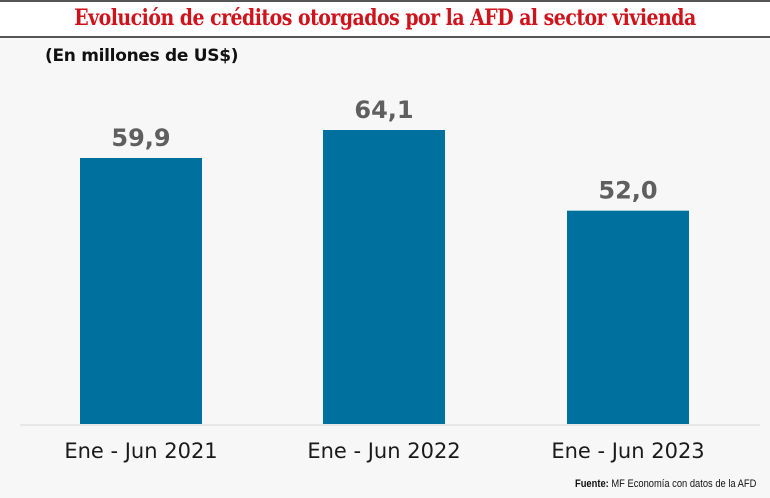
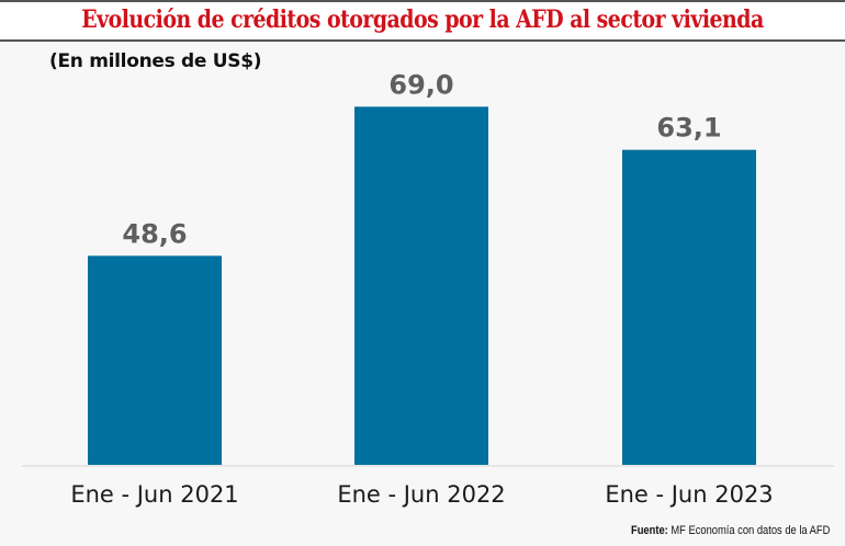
Ene - Jun 2021: 59,9 -> 48,6
Ene - Jun 2022: 64,1 -> 69,0
Ene - Jun 2023: 52,0 -> 63,1
